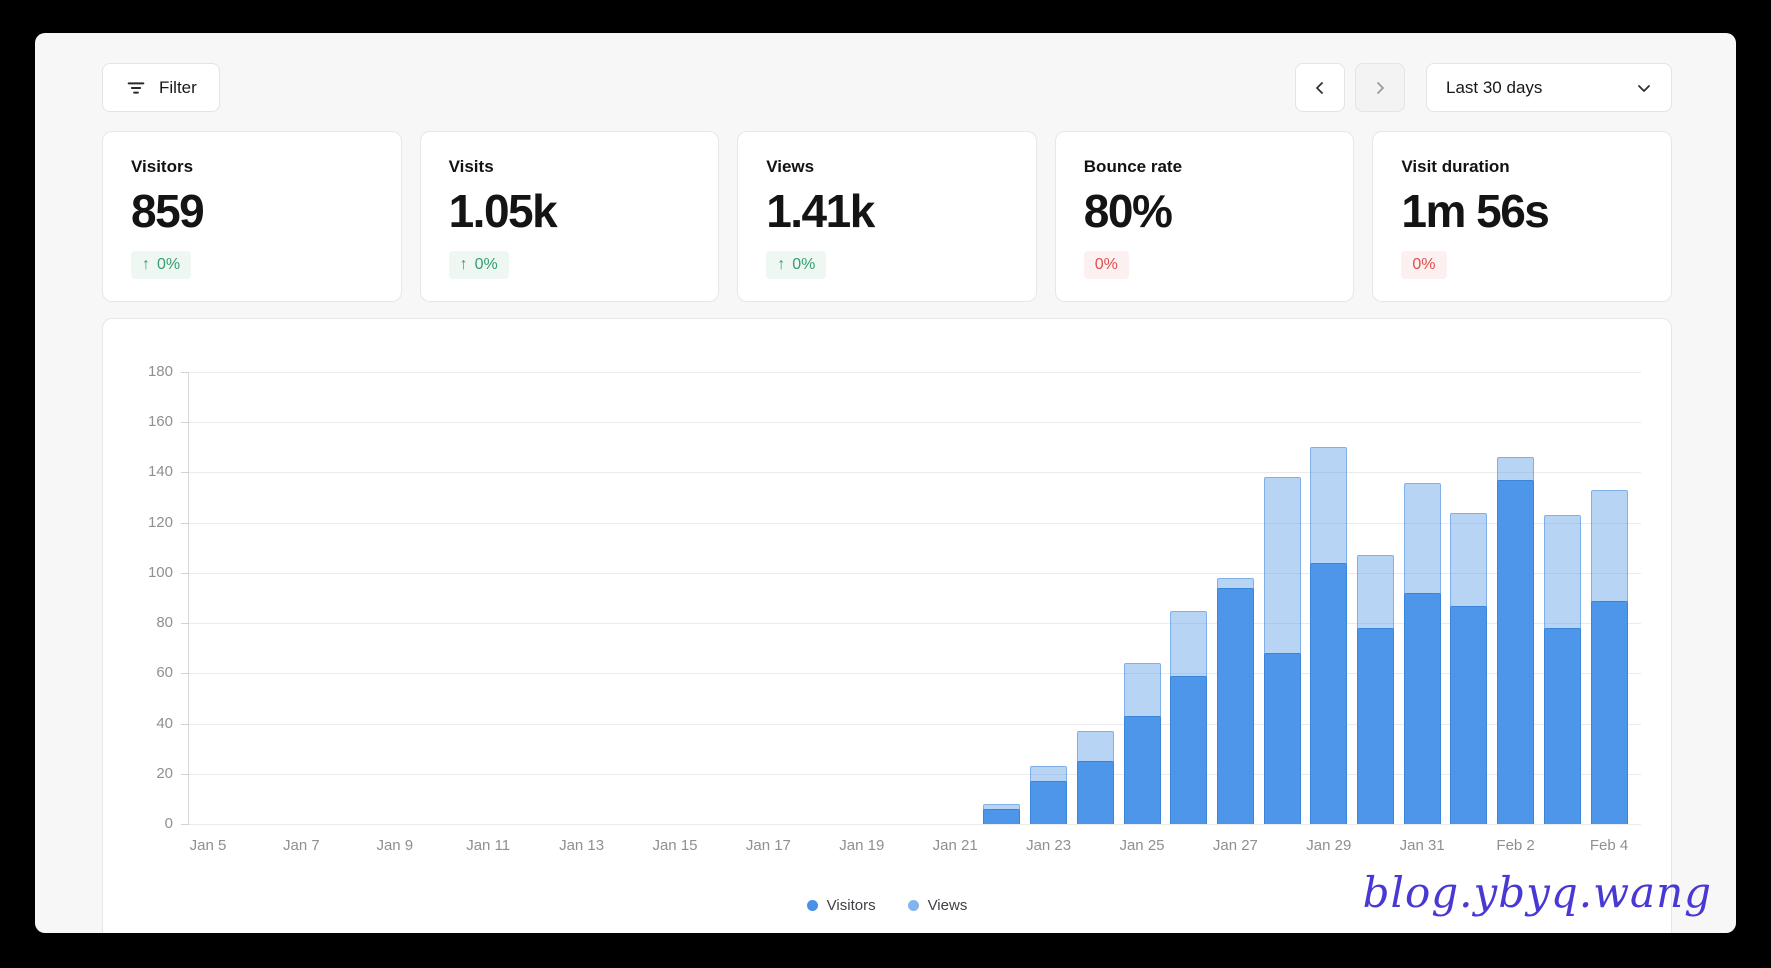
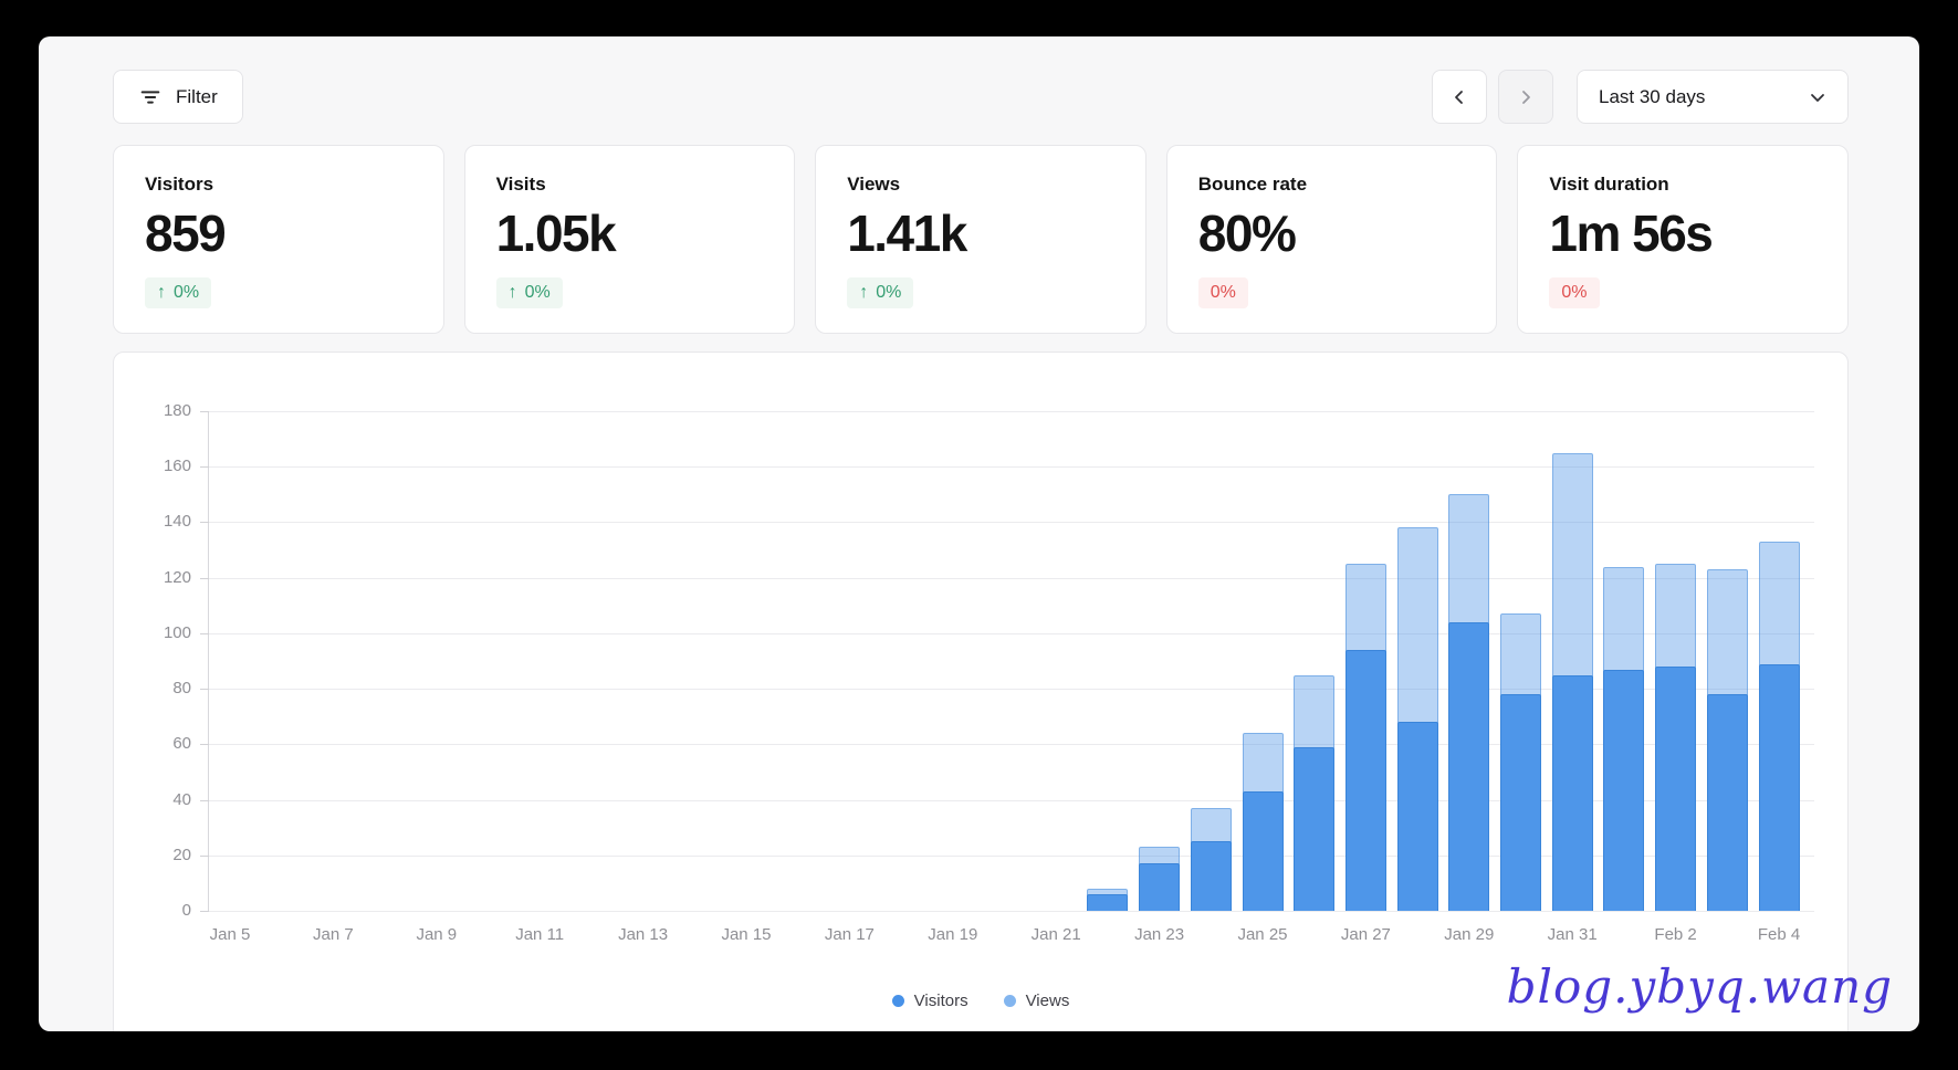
Views/Jan 27: 98 -> 125
Visitors/Jan 31: 92 -> 85
Views/Jan 31: 136 -> 165
Visitors/Feb 2: 137 -> 88
Views/Feb 2: 146 -> 125
